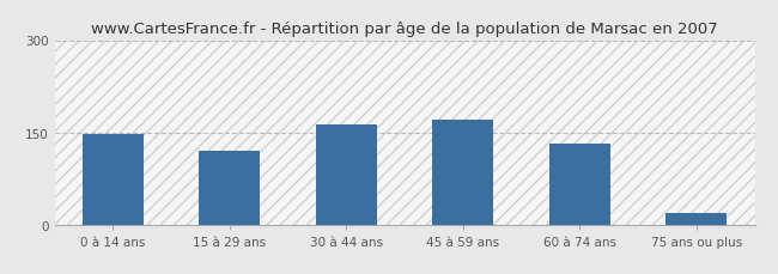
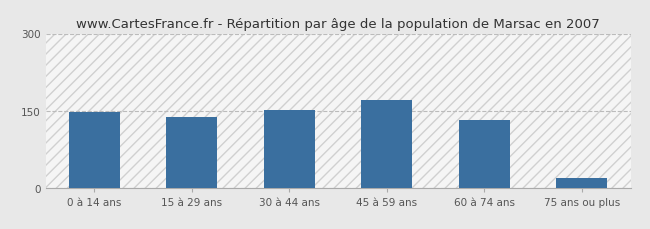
15 à 29 ans: 120 -> 137
30 à 44 ans: 162 -> 151
